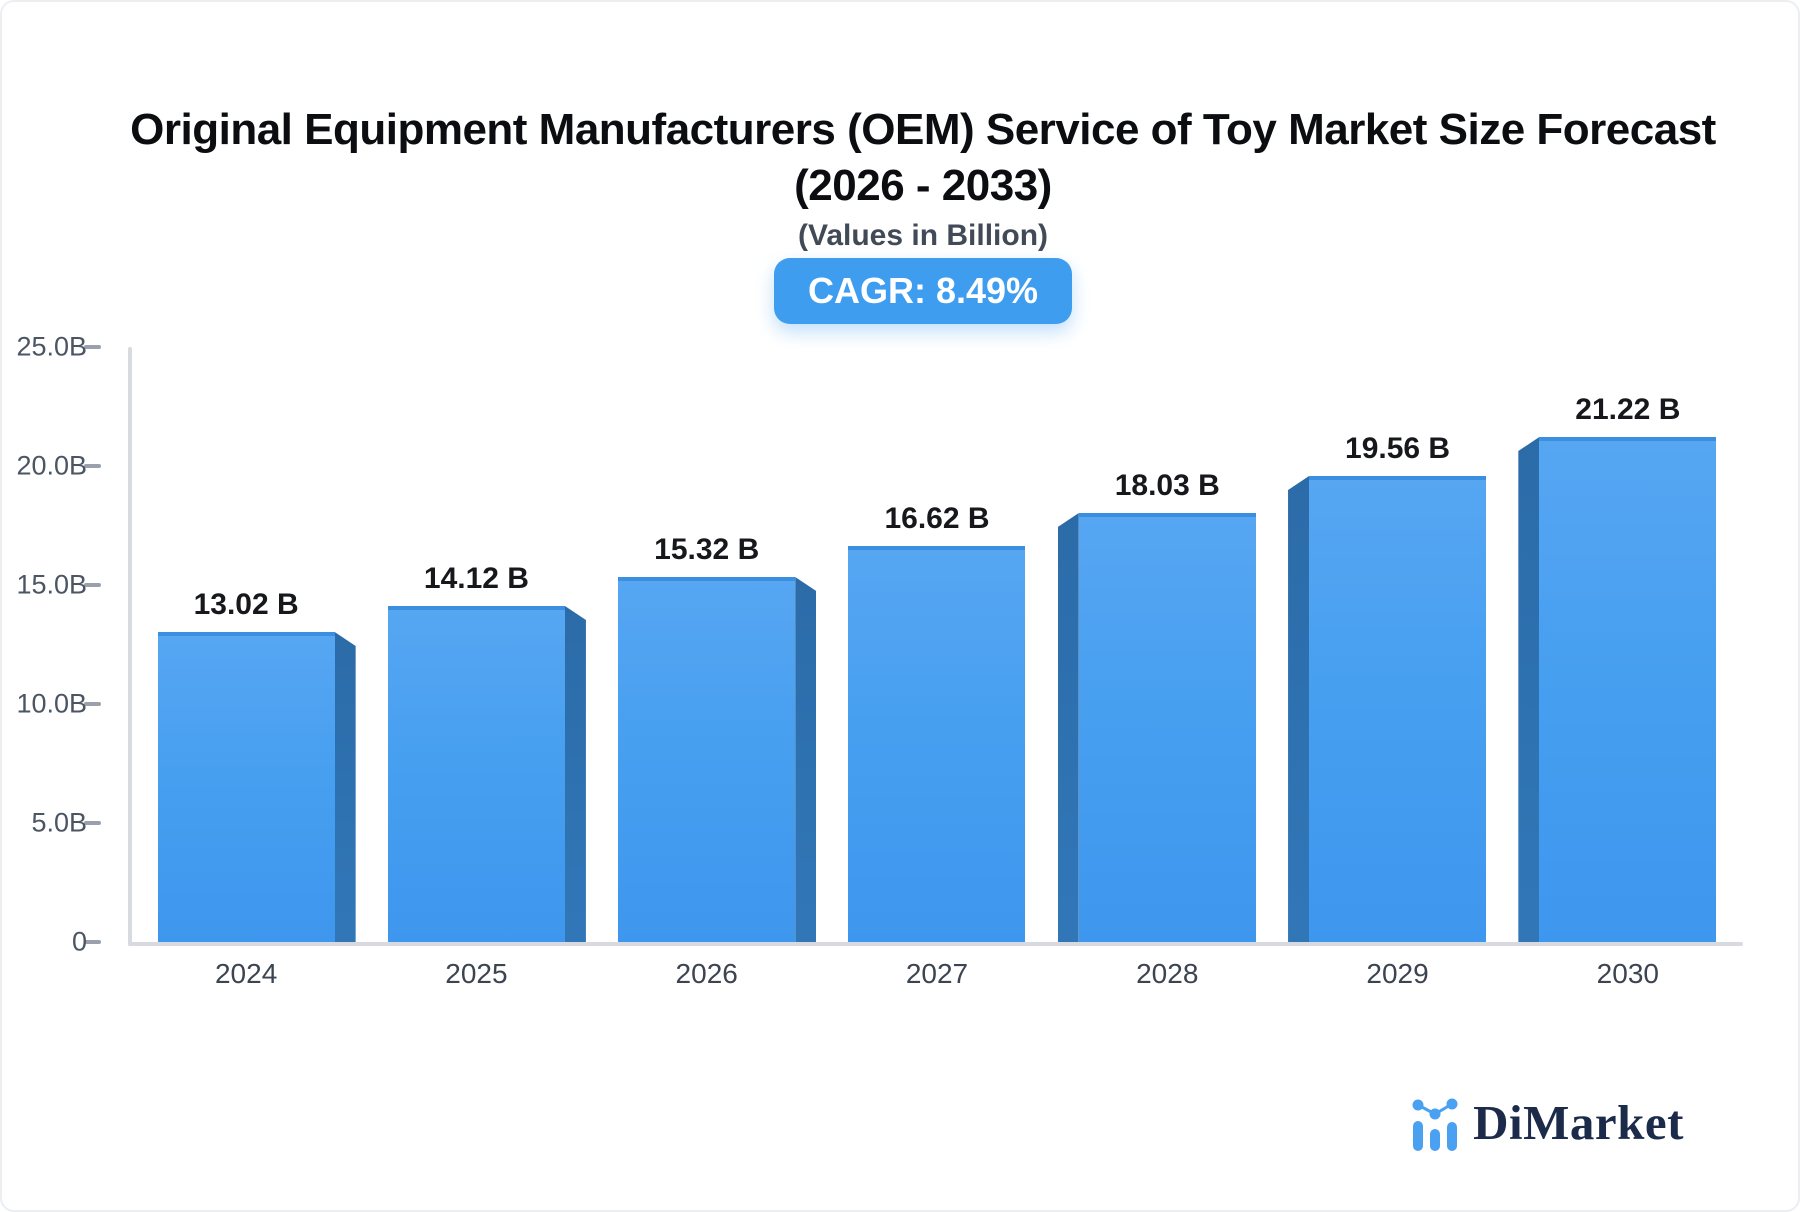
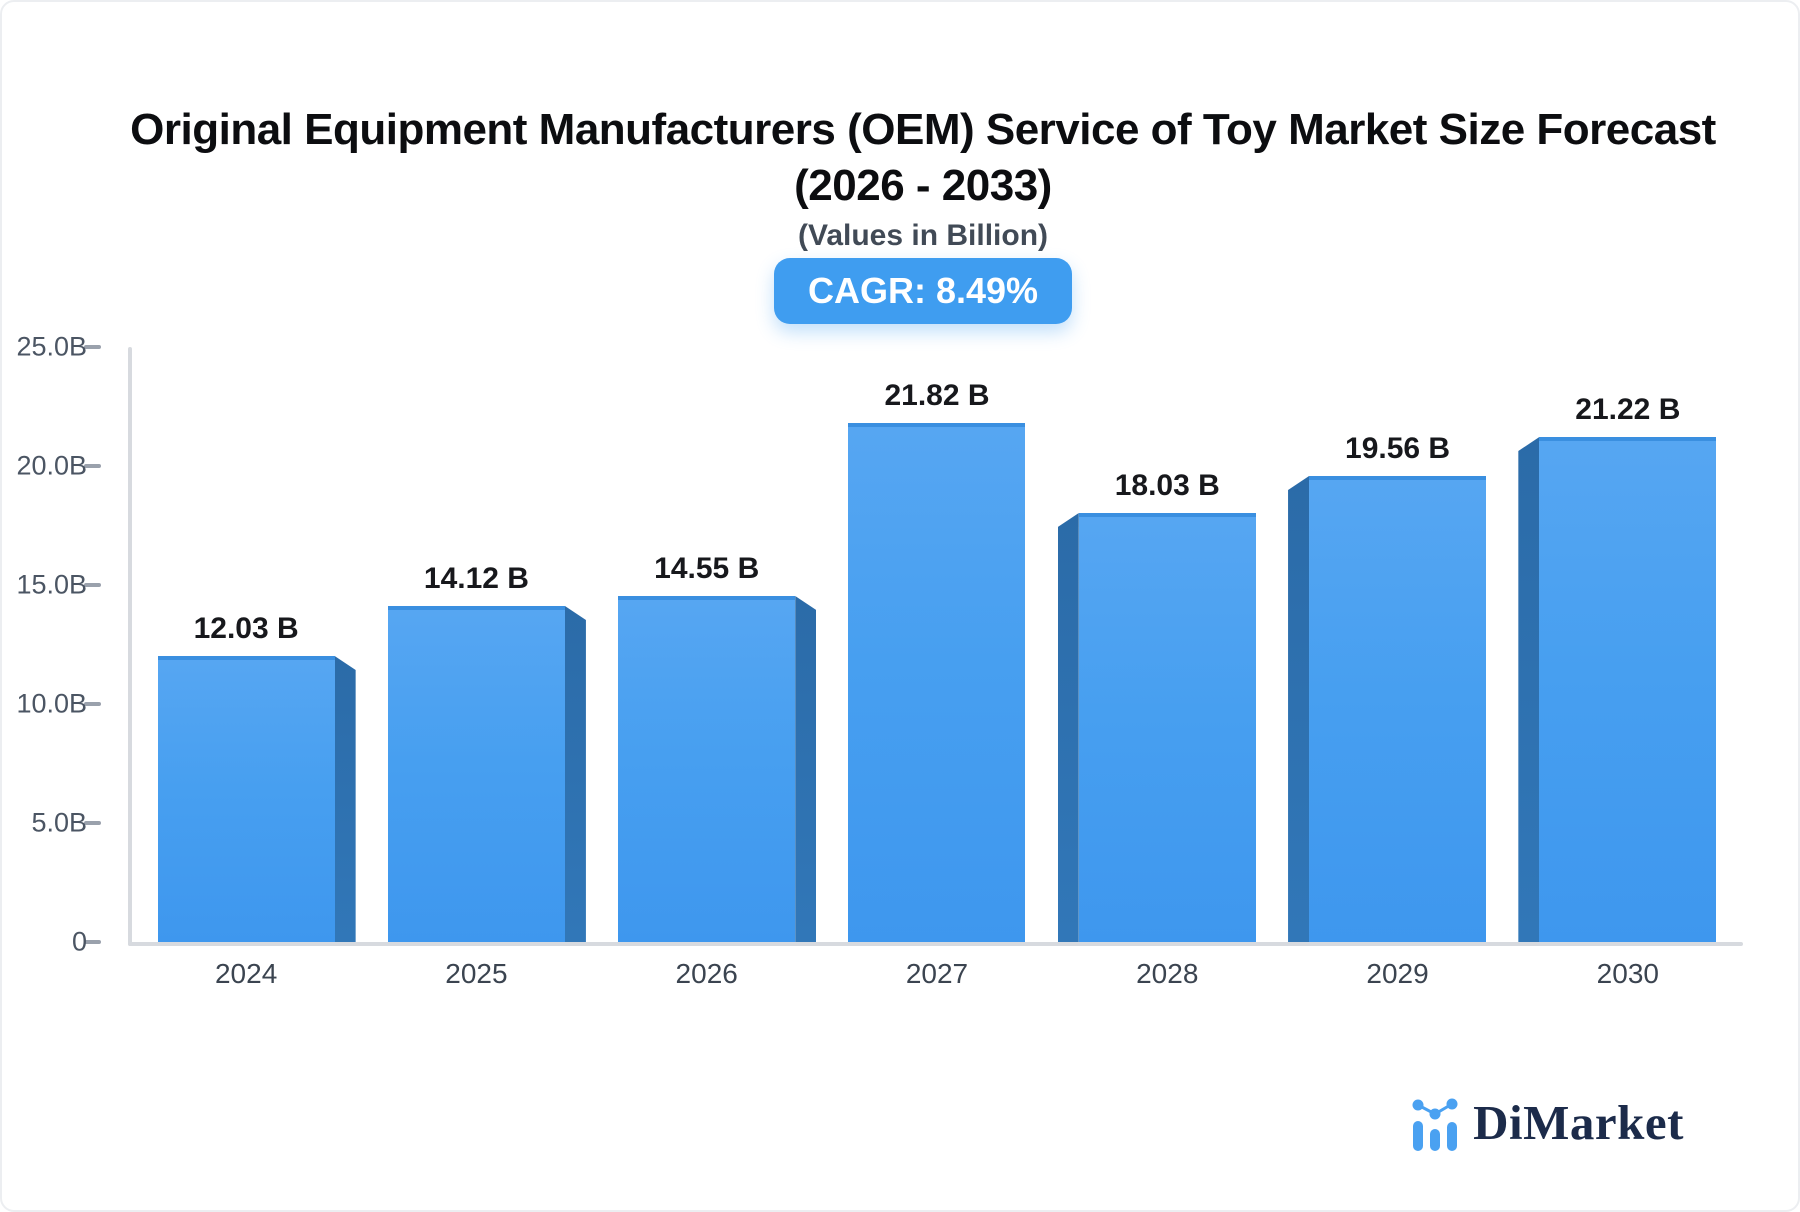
2024: 13.02 -> 12.03
2026: 15.32 -> 14.55
2027: 16.62 -> 21.82
